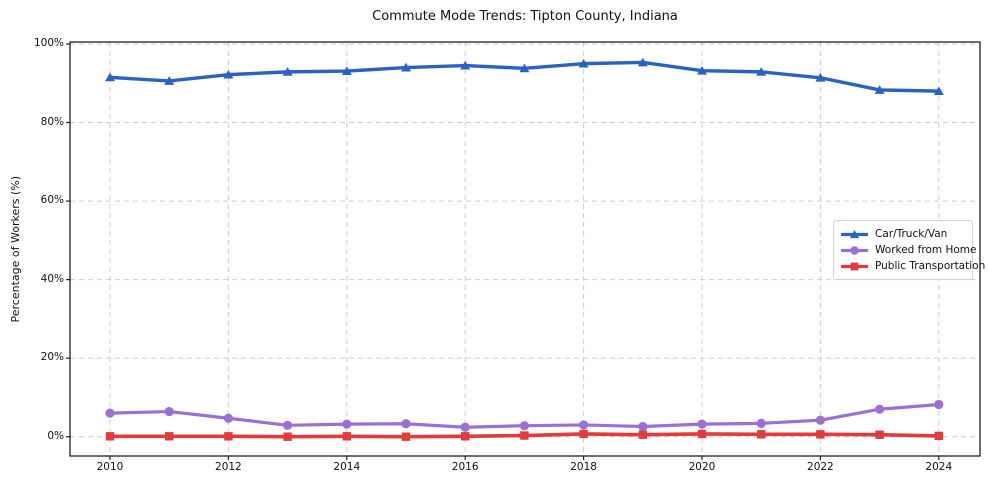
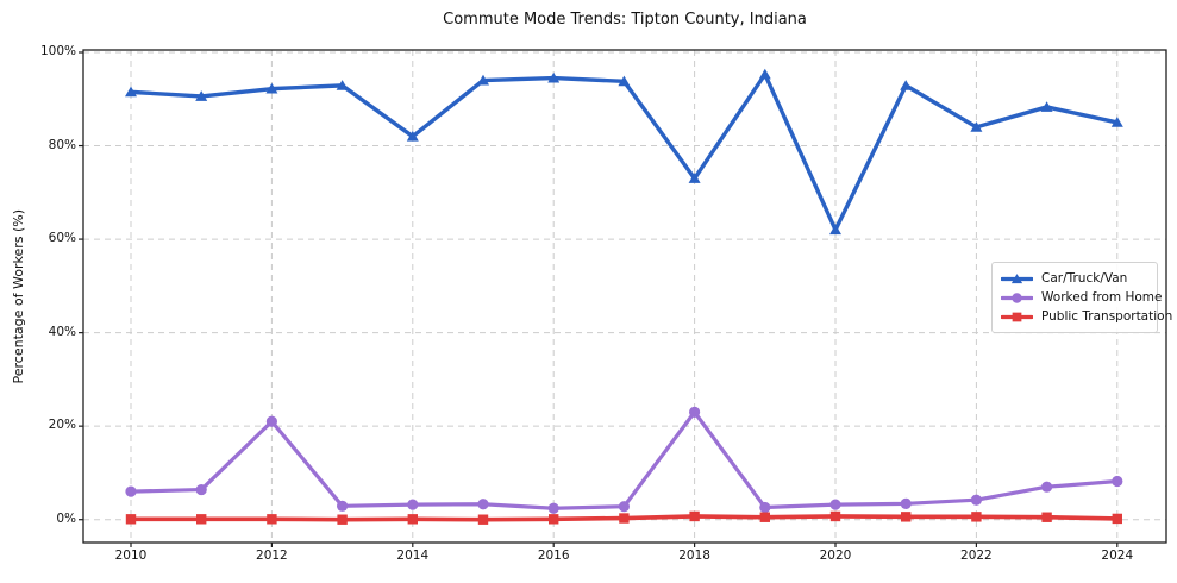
Worked from Home/2012: 5% -> 21%
Car/Truck/Van/2014: 93% -> 82%
Car/Truck/Van/2018: 95% -> 73%
Worked from Home/2018: 3% -> 23%
Car/Truck/Van/2020: 93% -> 62%
Car/Truck/Van/2022: 91% -> 84%
Car/Truck/Van/2024: 88% -> 85%
